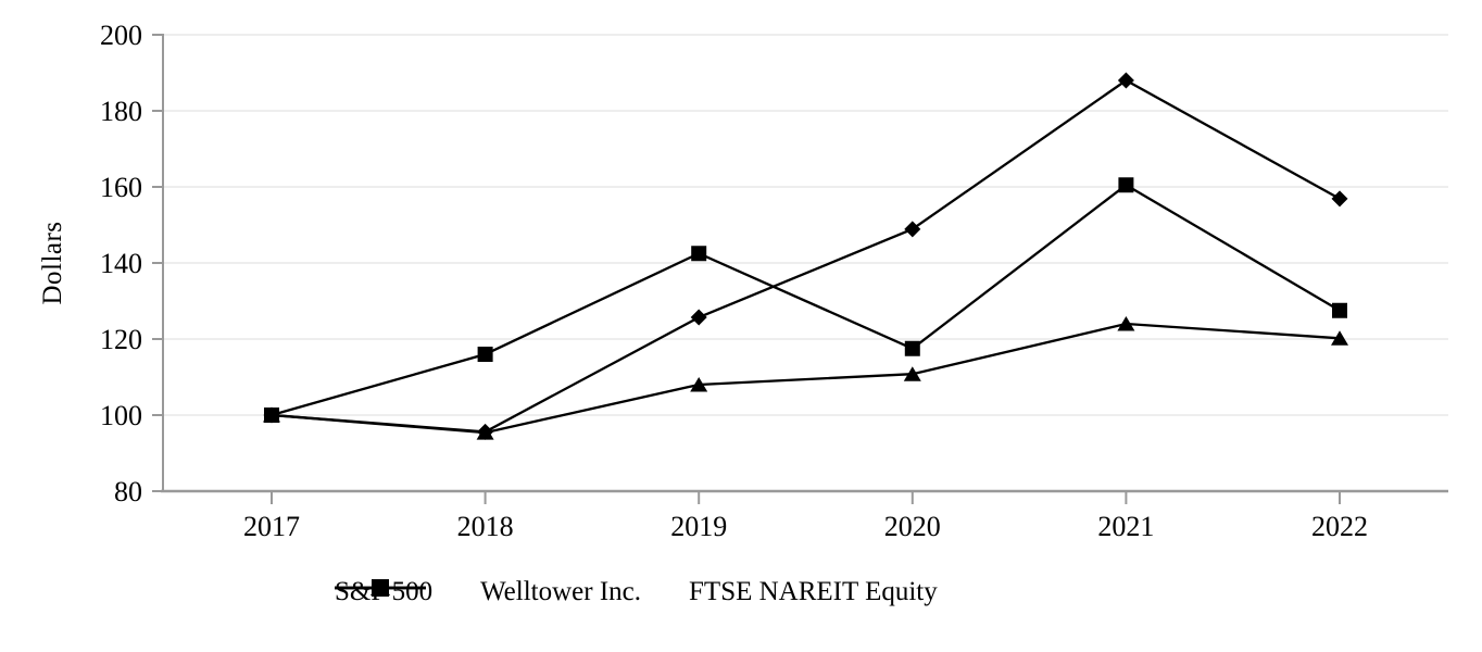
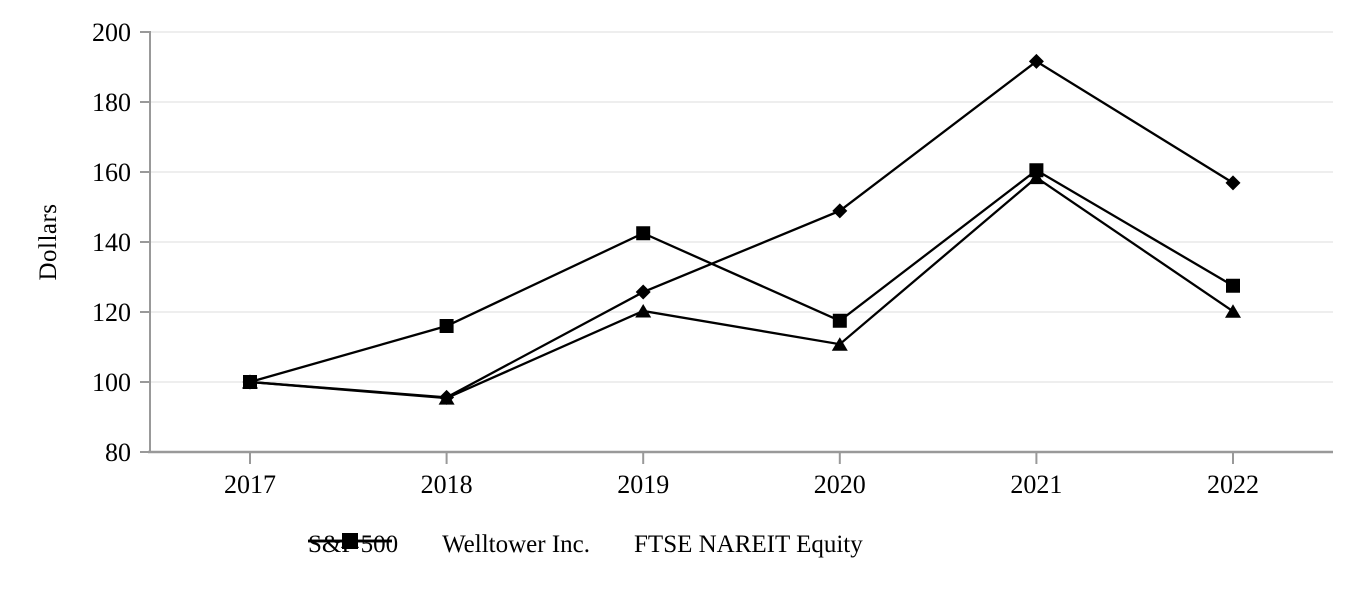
FTSE NAREIT Equity/2019: 108 -> 120
S&P 500/2021: 188 -> 192
FTSE NAREIT Equity/2021: 124 -> 158
